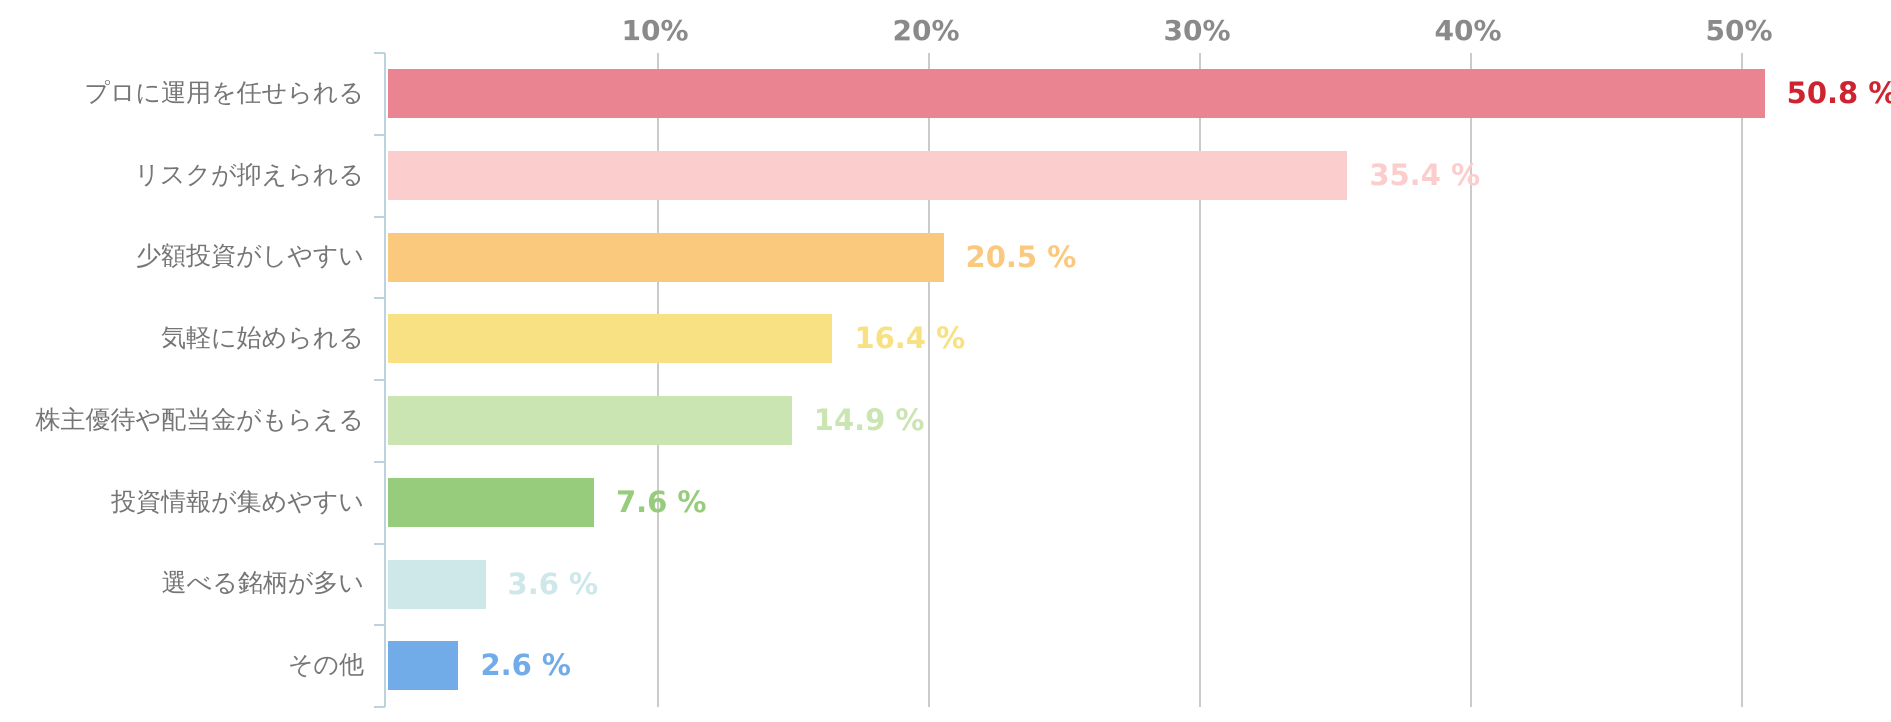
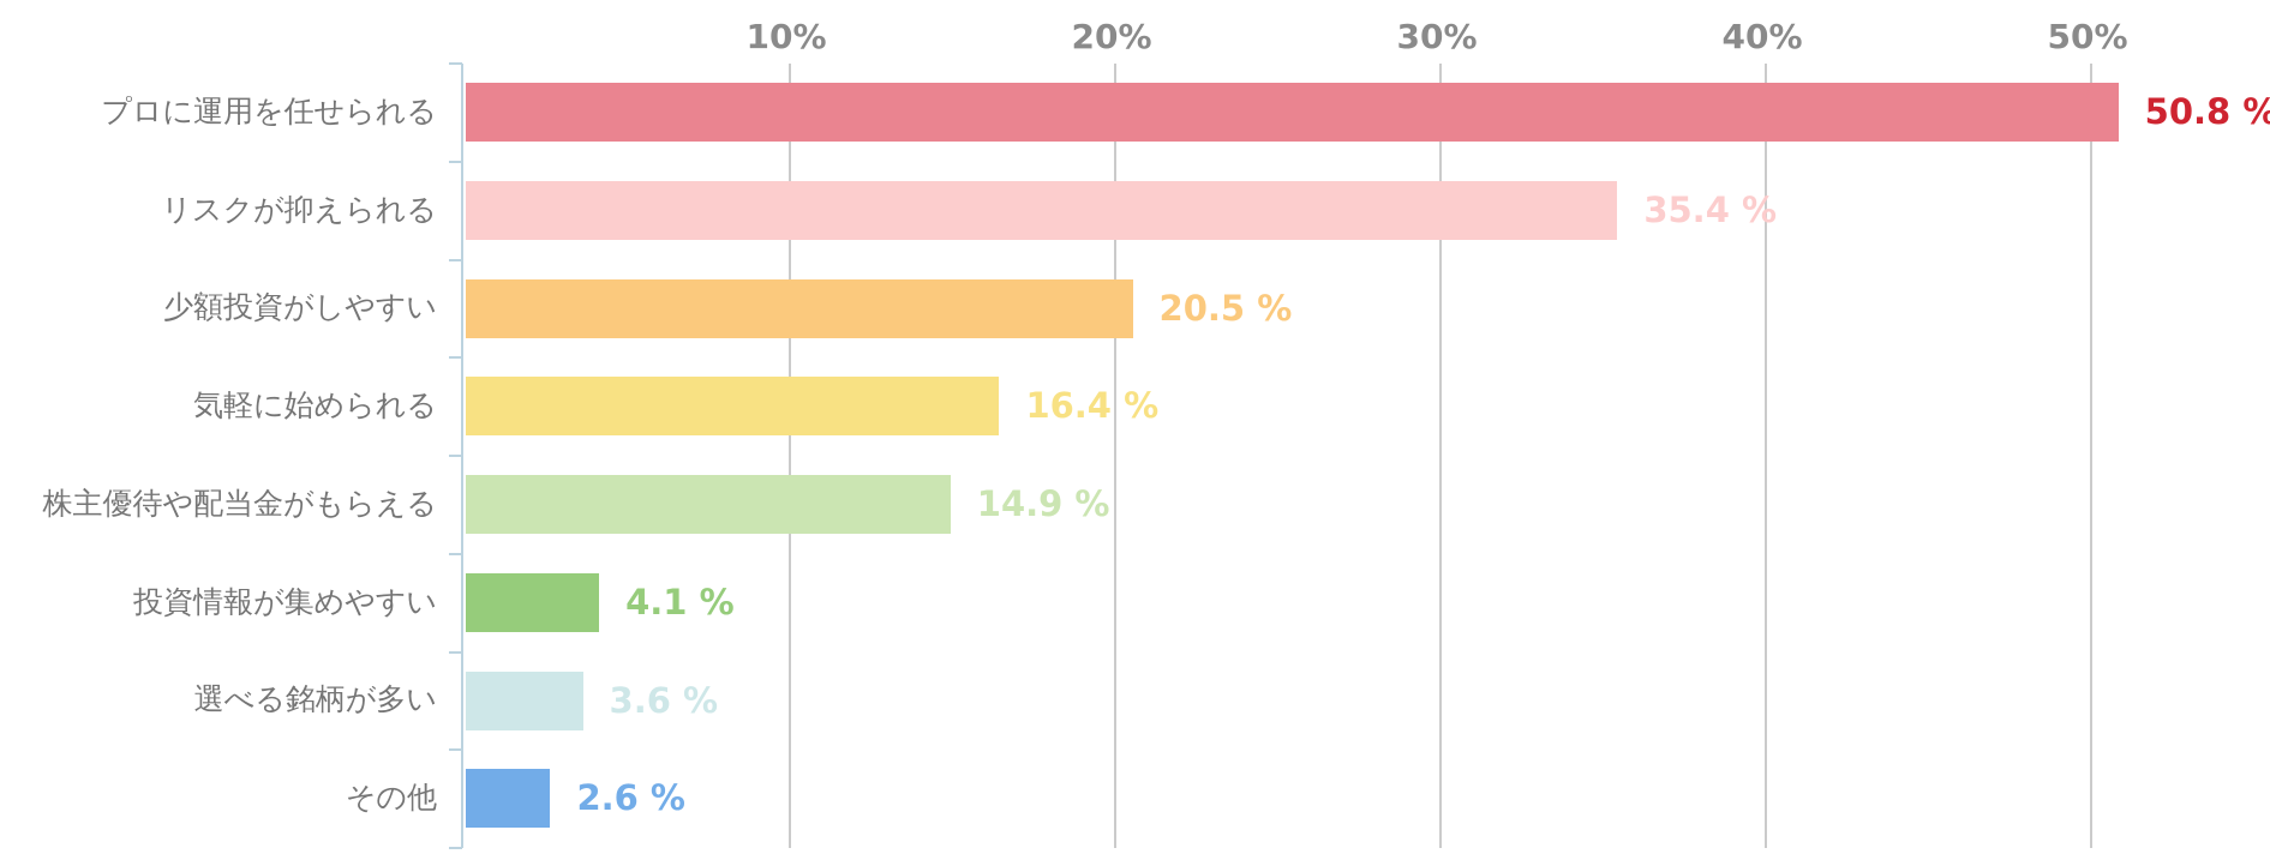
投資情報が集めやすい: 7.6 -> 4.1
